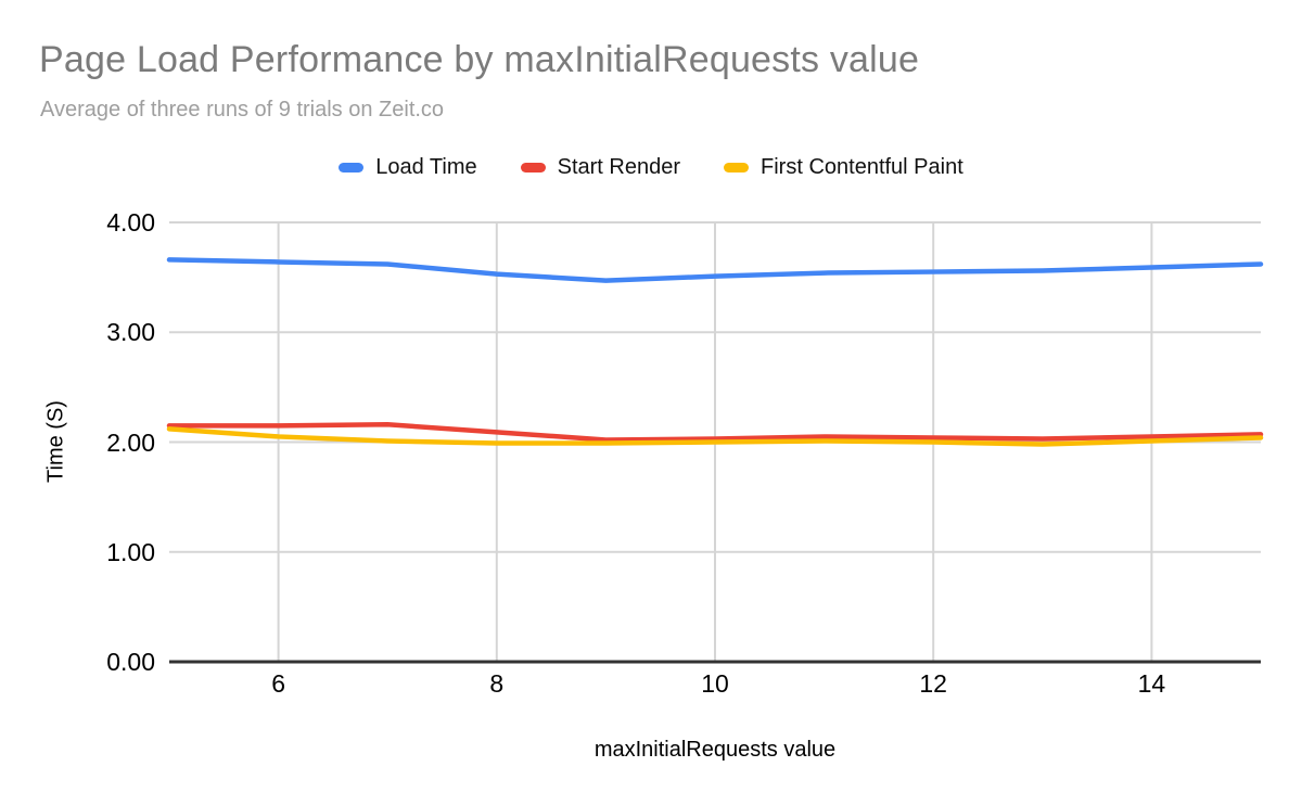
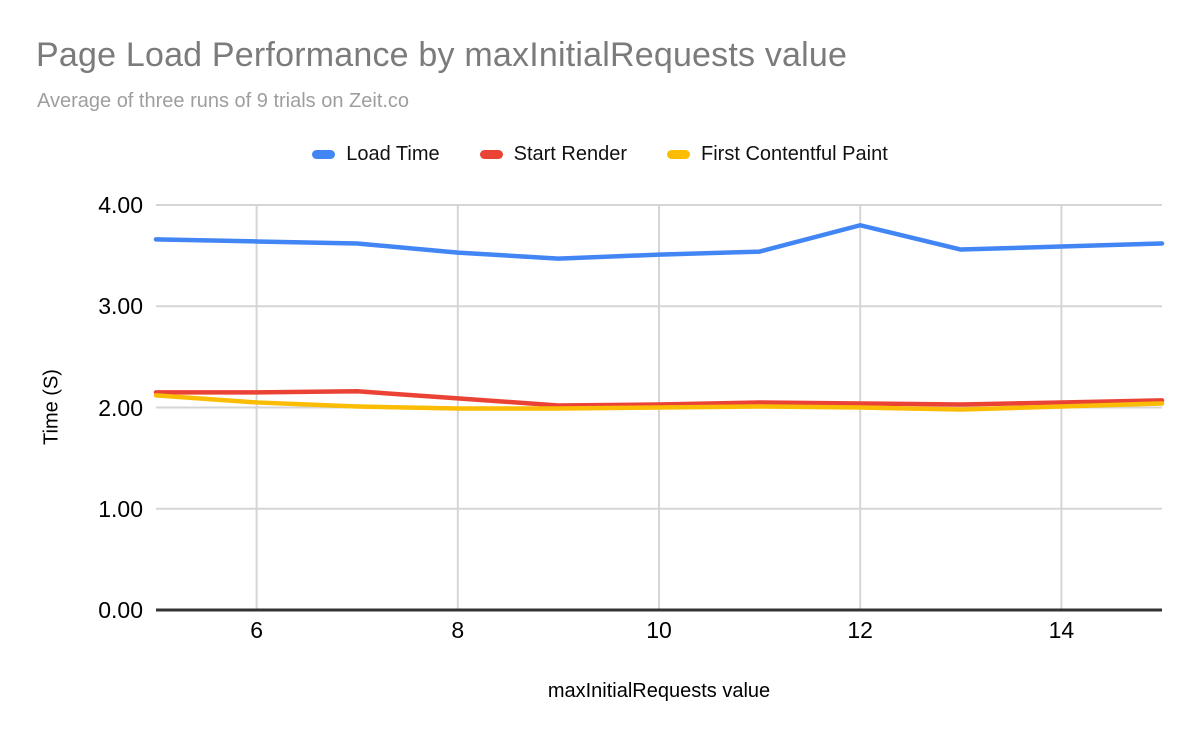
Load Time/12: 3.55 -> 3.80
